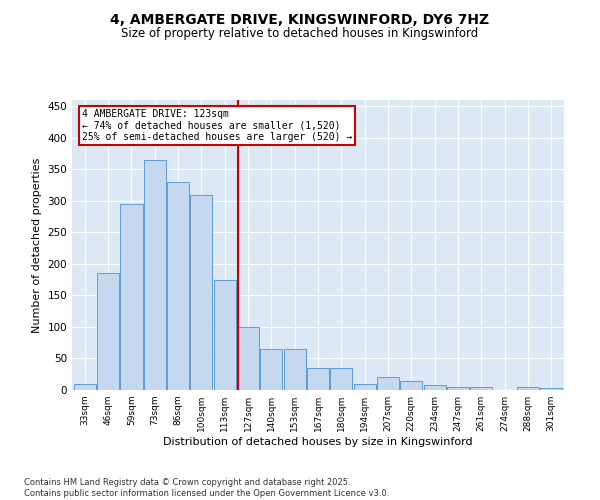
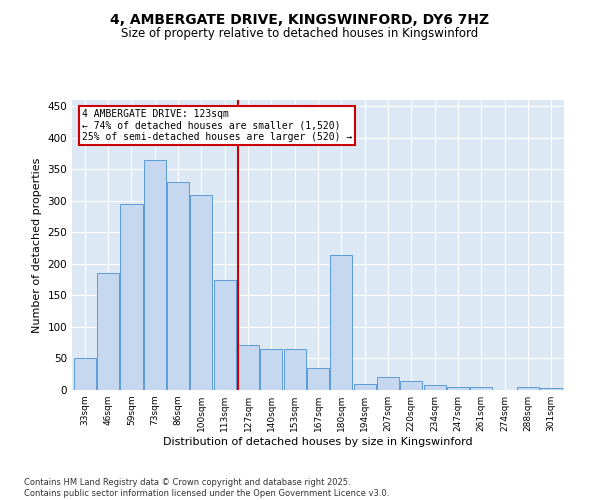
33sqm: 10 -> 50
127sqm: 100 -> 72
180sqm: 35 -> 214
